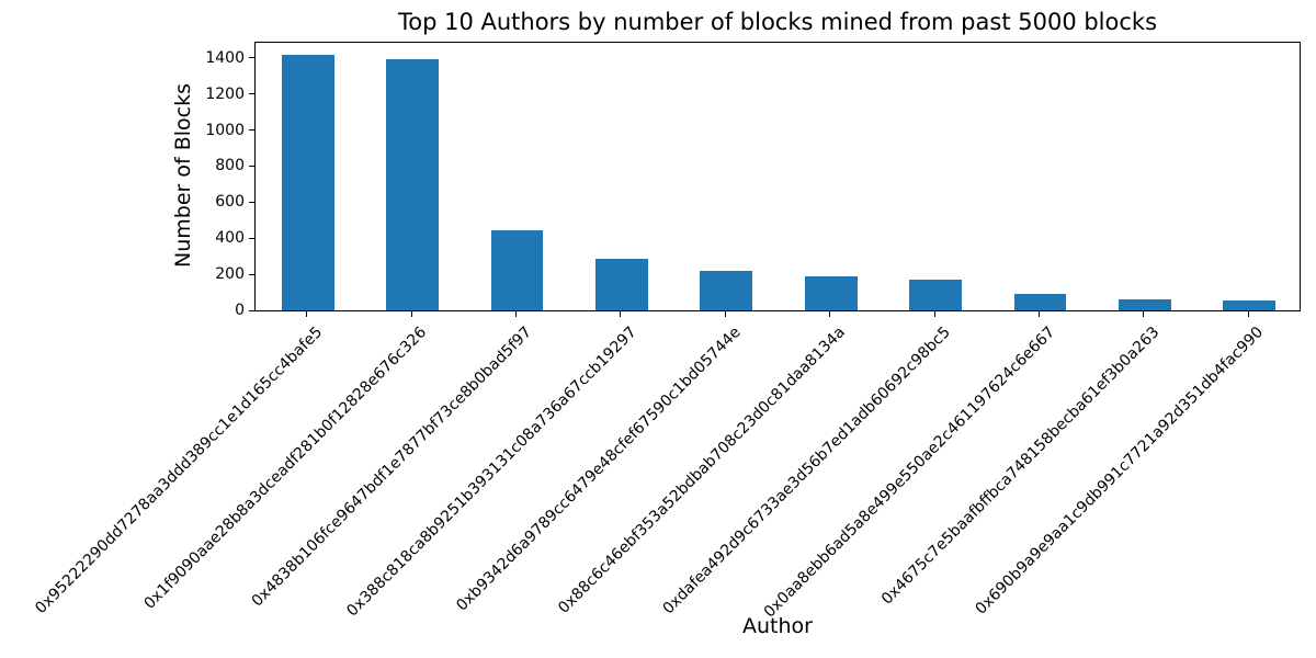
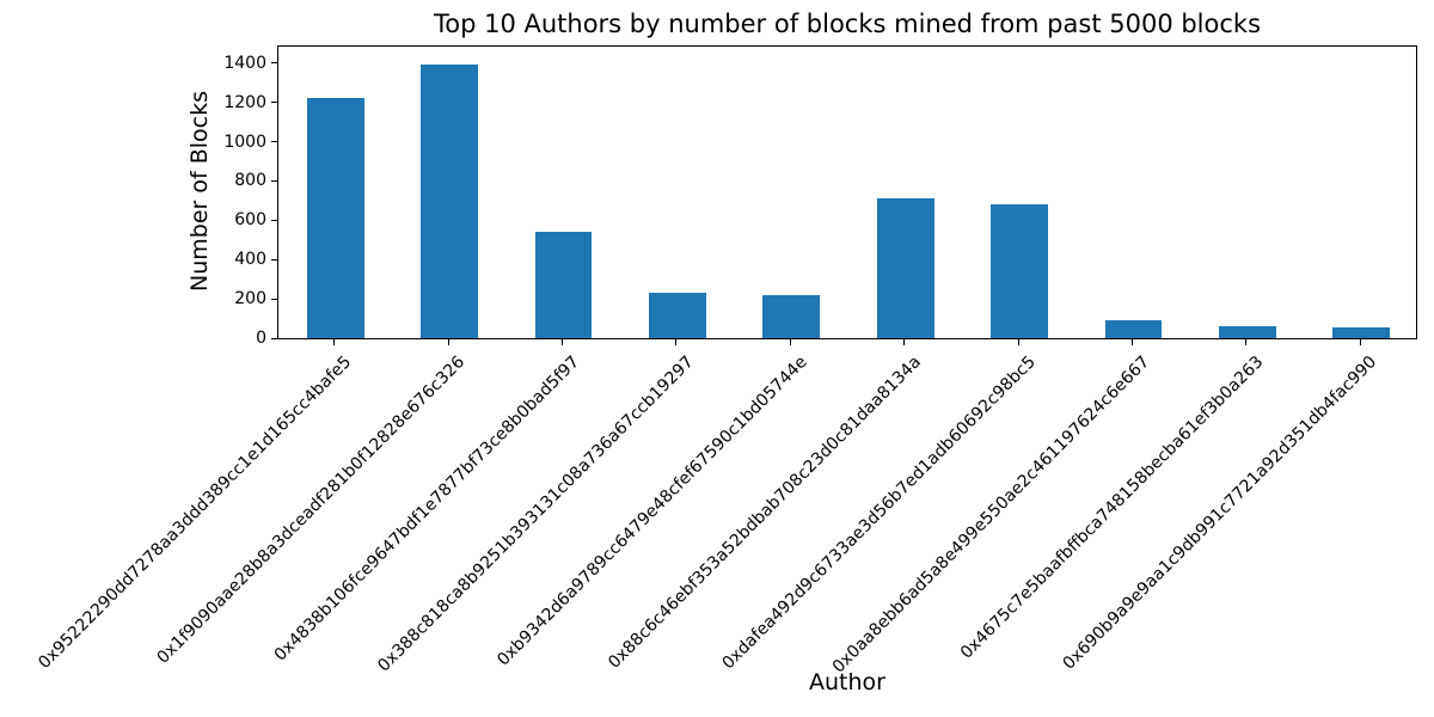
0x95222290dd7278aa3ddd389cc1e1d165cc4bafe5: 1420 -> 1220
0x4838b106fce9647bdf1e7877bf73ce8b0bad5f97: 440 -> 540
0x388c818ca8b9251b393131c08a736a67ccb19297: 290 -> 230
0x88c6c46ebf353a52bdbab708c23d0c81daa8134a: 190 -> 710
0xdafea492d9c6733ae3d56b7ed1adb60692c98bc5: 170 -> 680
